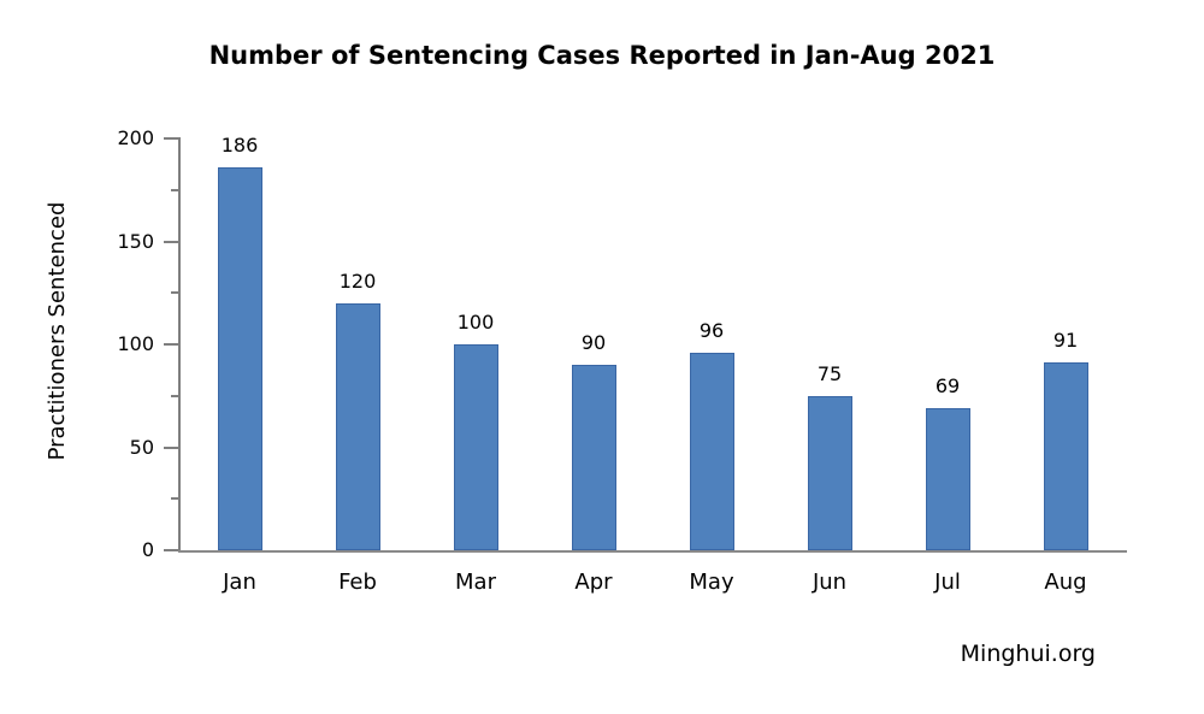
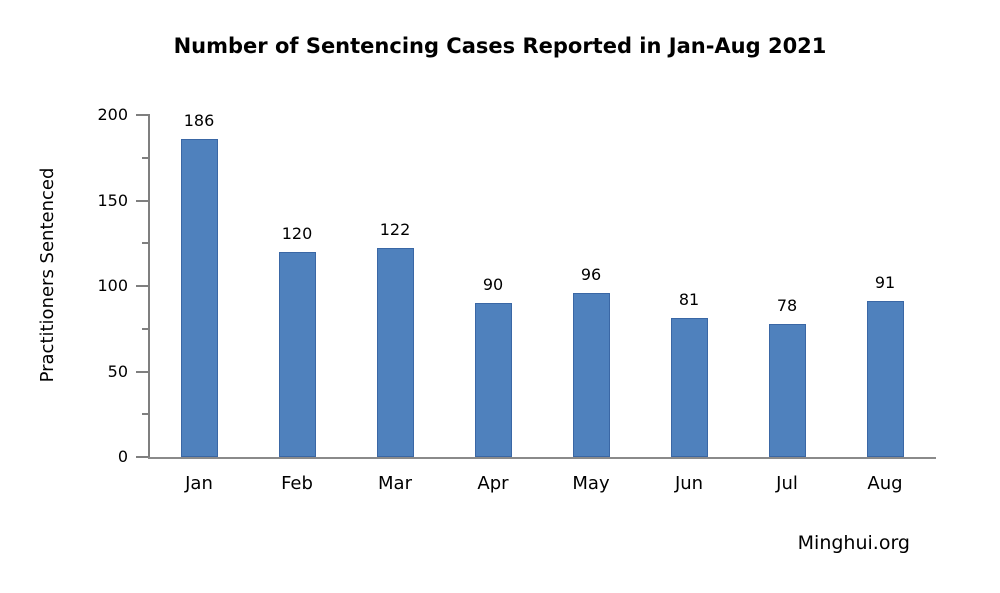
Mar: 100 -> 122
Jun: 75 -> 81
Jul: 69 -> 78
